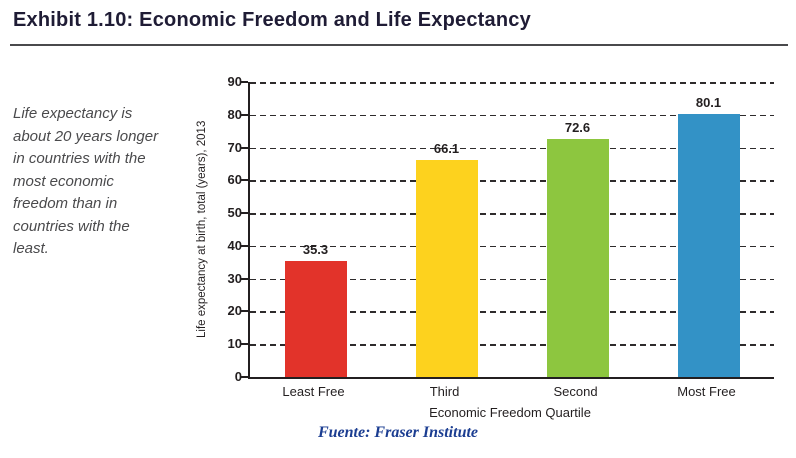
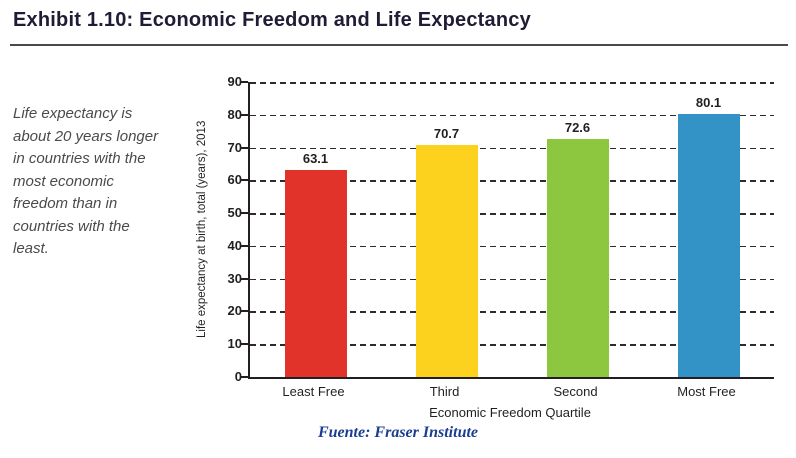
Least Free: 35.3 -> 63.1
Third: 66.1 -> 70.7
